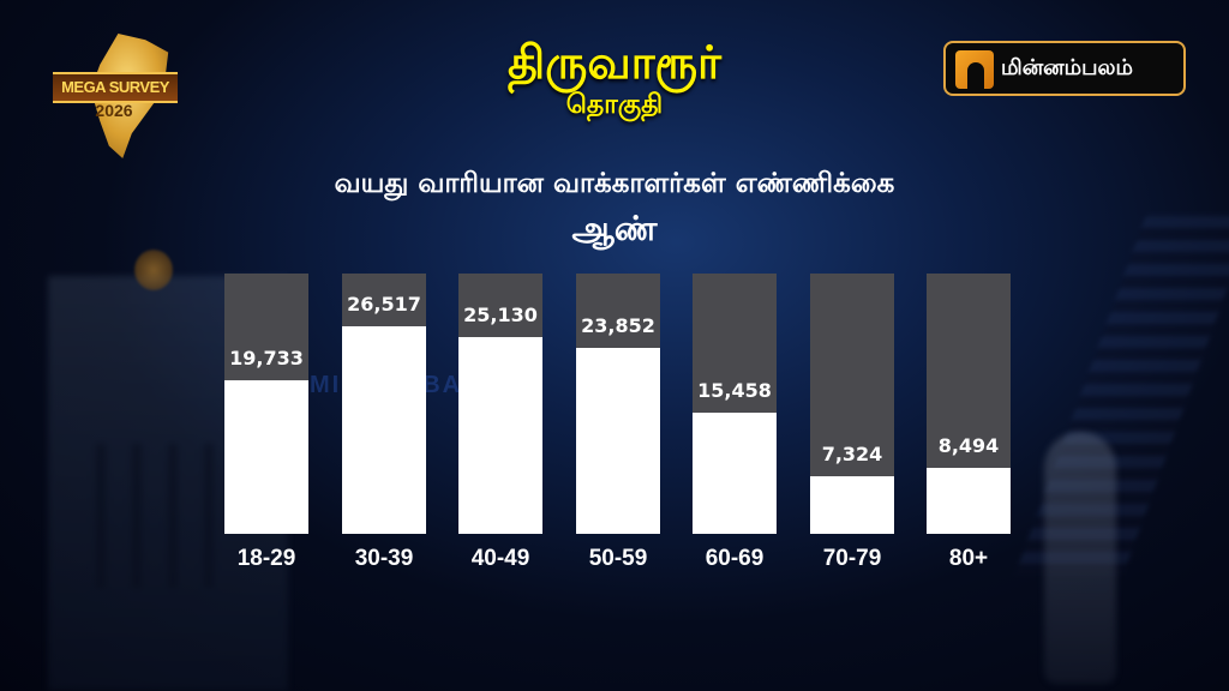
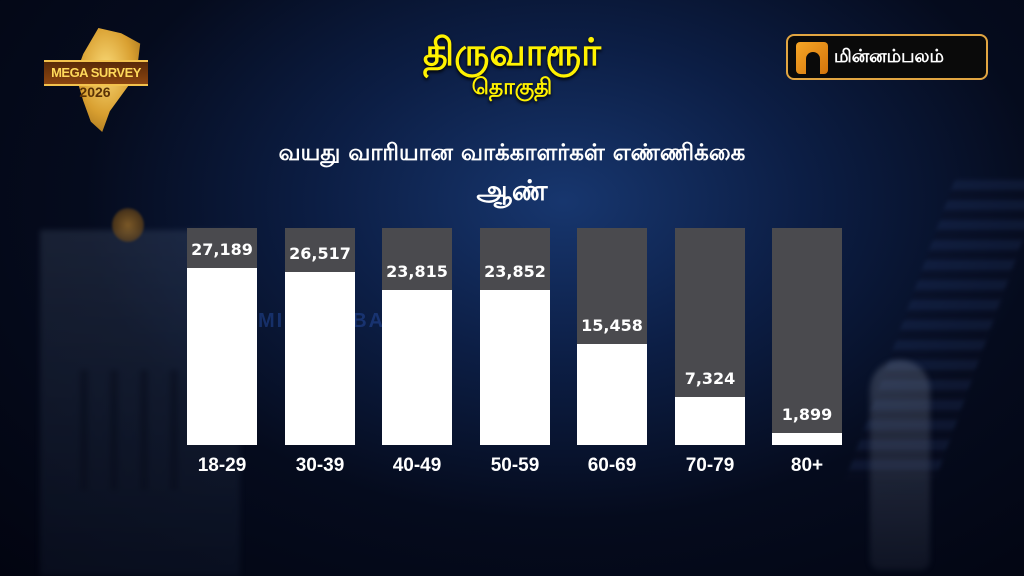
18-29: 19,733 -> 27,189
40-49: 25,130 -> 23,815
80+: 8,494 -> 1,899
